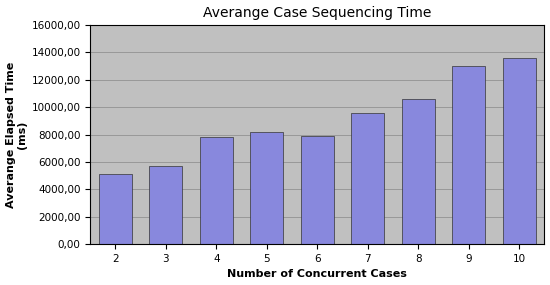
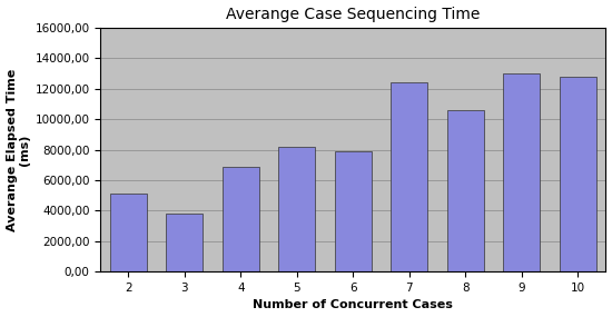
3: 5700 -> 3800
4: 7800 -> 6900
7: 9600 -> 12400
10: 13600 -> 12800
